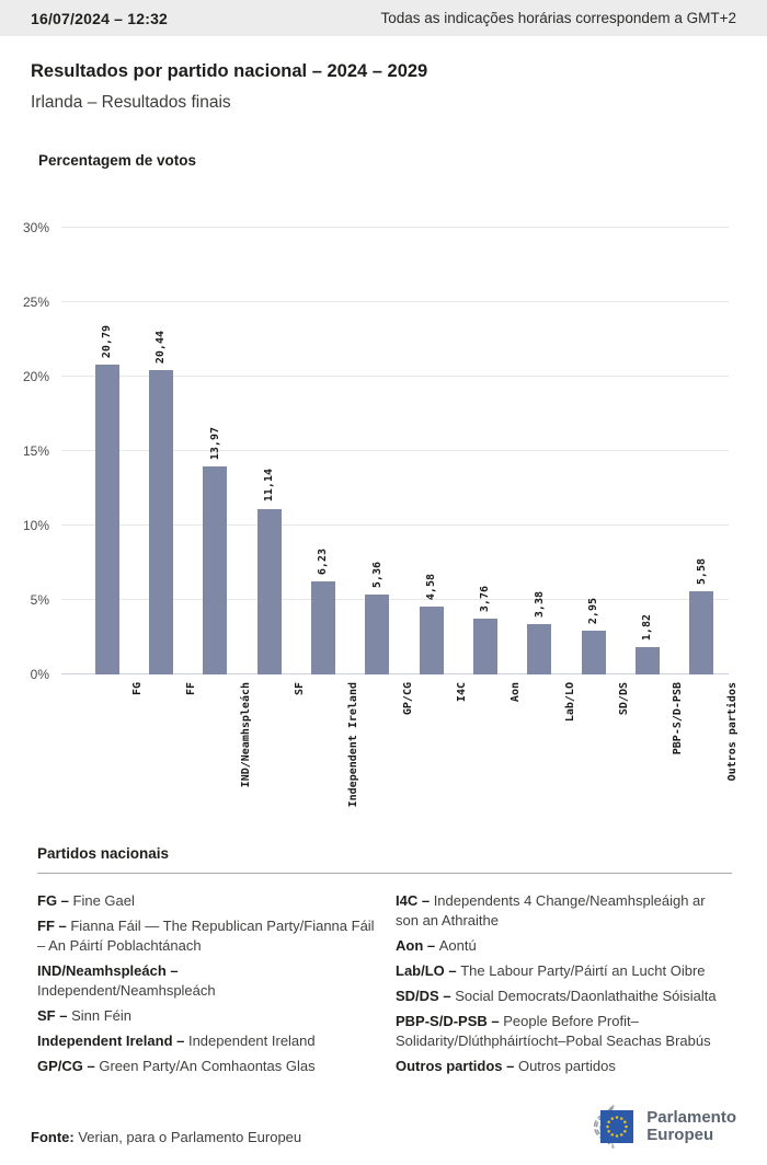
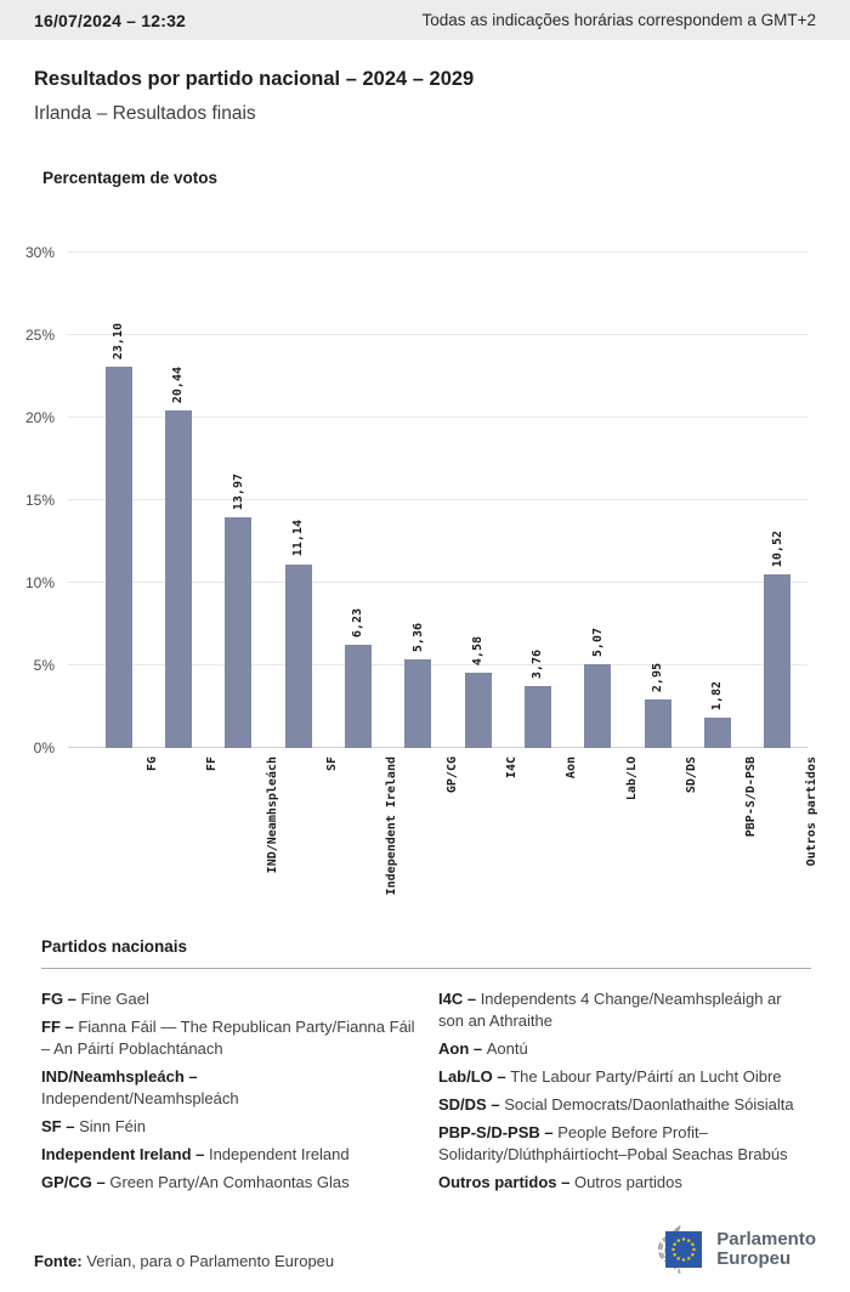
FG: 20,79 -> 23,10
Lab/LO: 3,38 -> 5,07
Outros partidos: 5,58 -> 10,52
